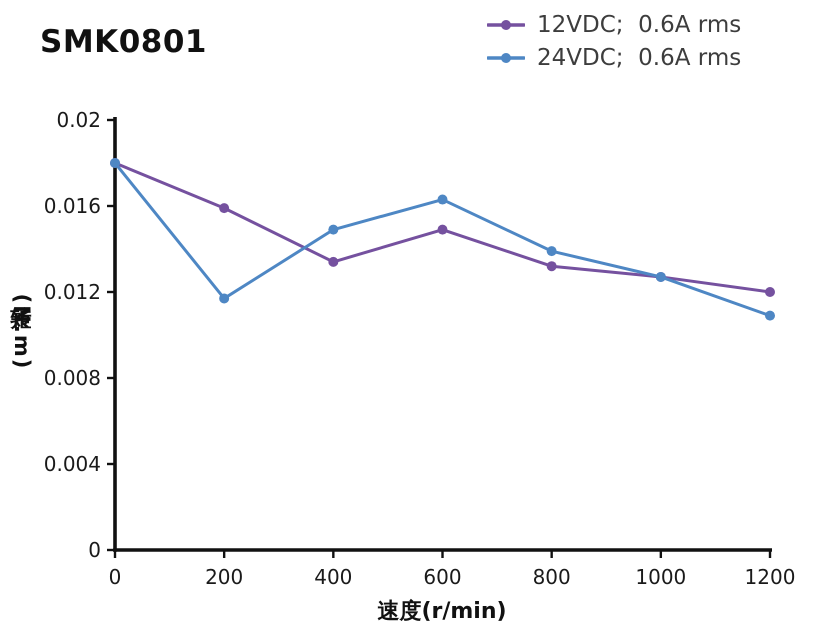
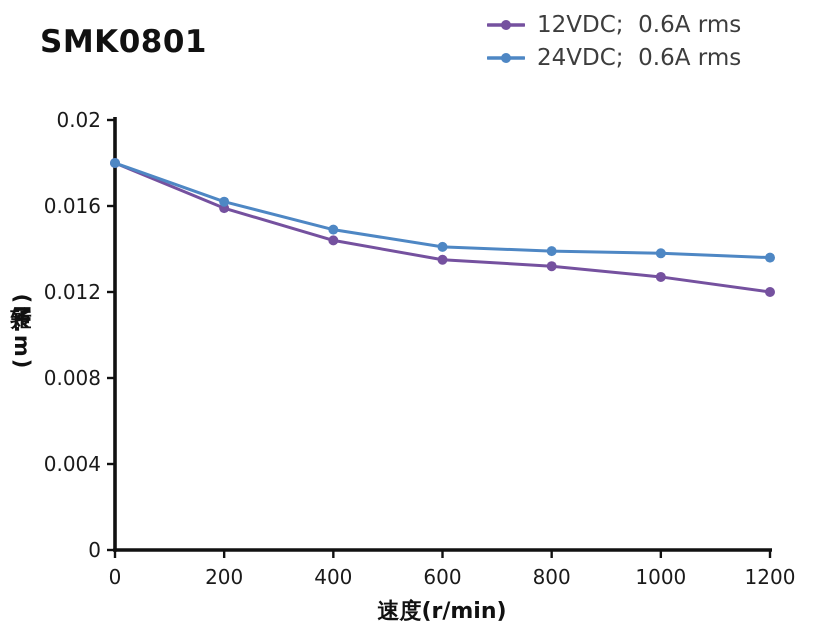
24VDC; 0.6A rms/200: 0.0117 -> 0.0162
12VDC; 0.6A rms/400: 0.0134 -> 0.0144
12VDC; 0.6A rms/600: 0.0149 -> 0.0135
24VDC; 0.6A rms/600: 0.0163 -> 0.0141
24VDC; 0.6A rms/1000: 0.0127 -> 0.0138
24VDC; 0.6A rms/1200: 0.0109 -> 0.0136
